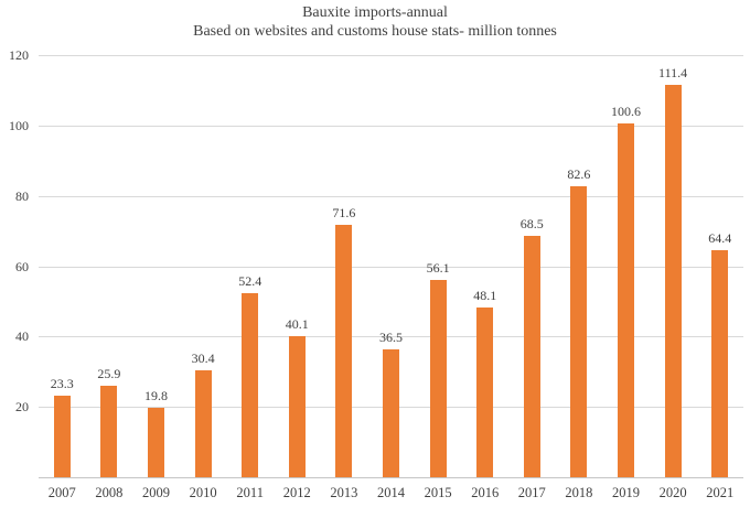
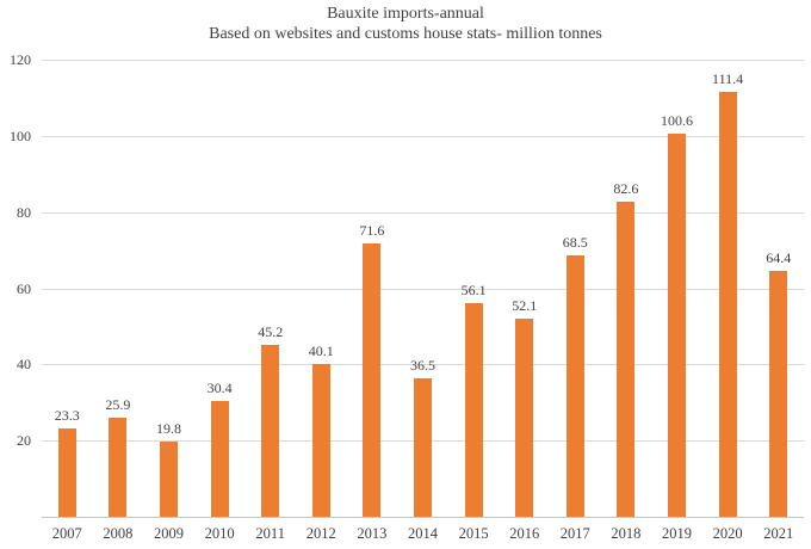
2011: 52.4 -> 45.2
2016: 48.1 -> 52.1
